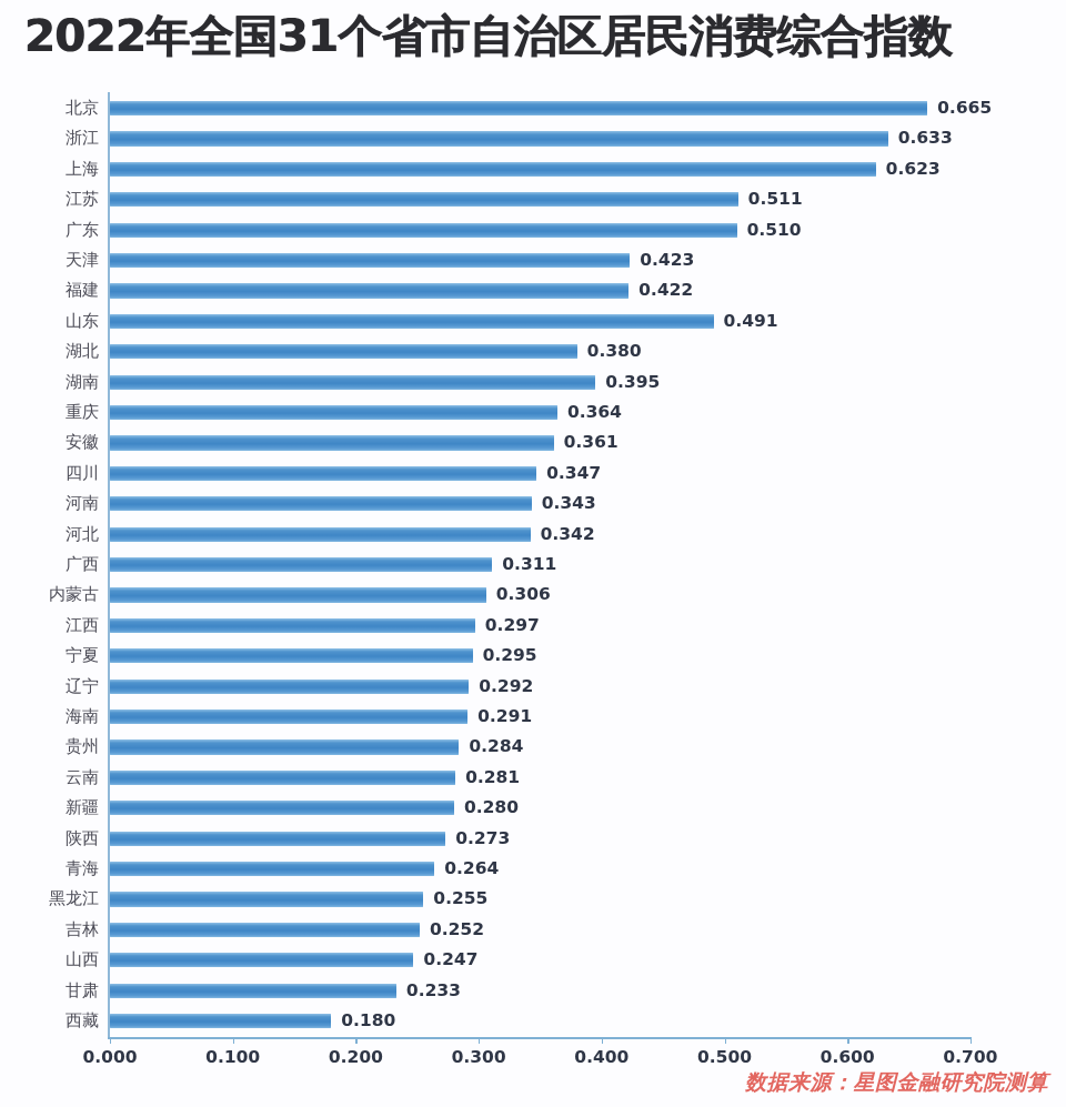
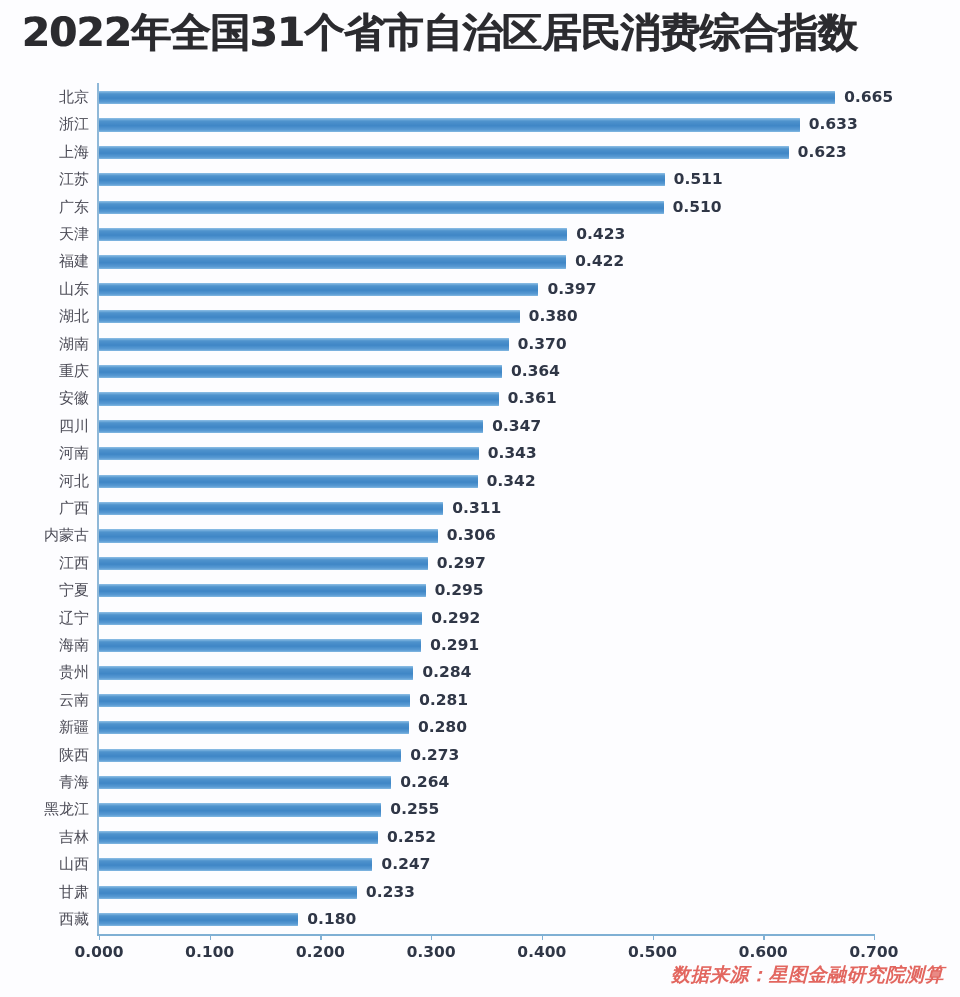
山东: 0.491 -> 0.397
湖南: 0.395 -> 0.370
